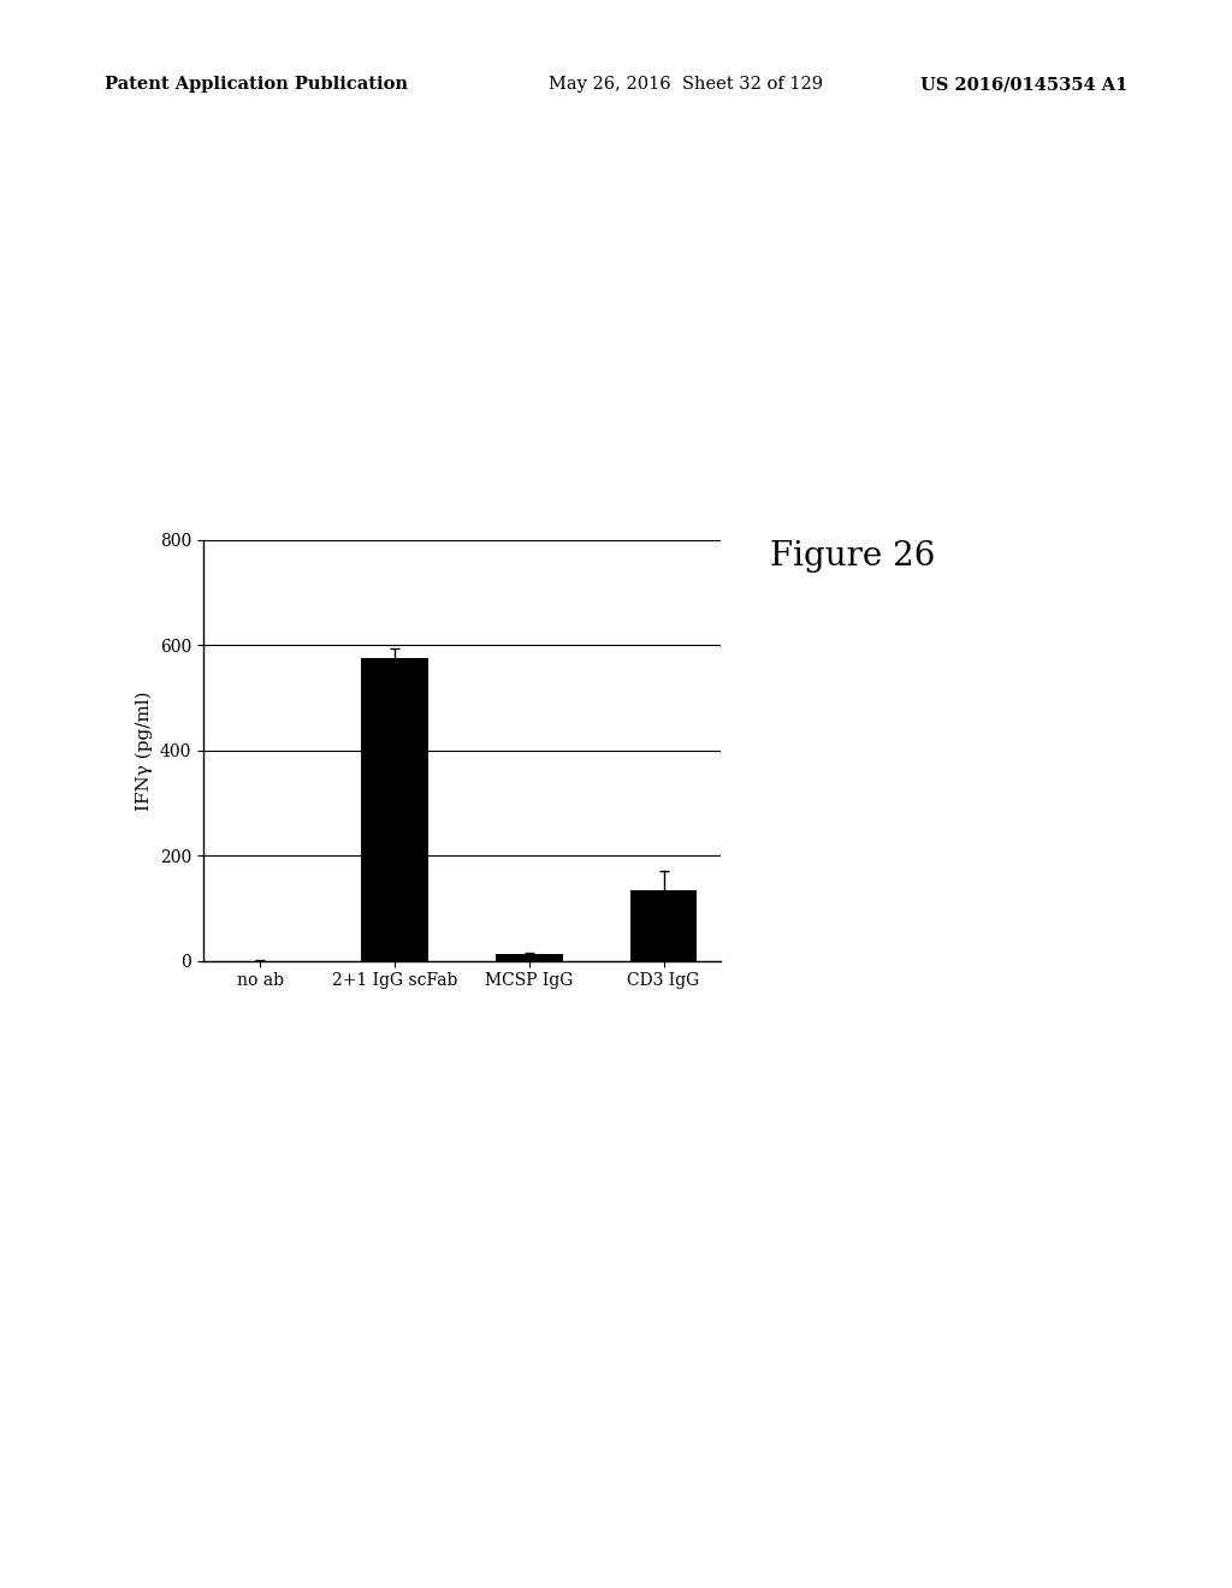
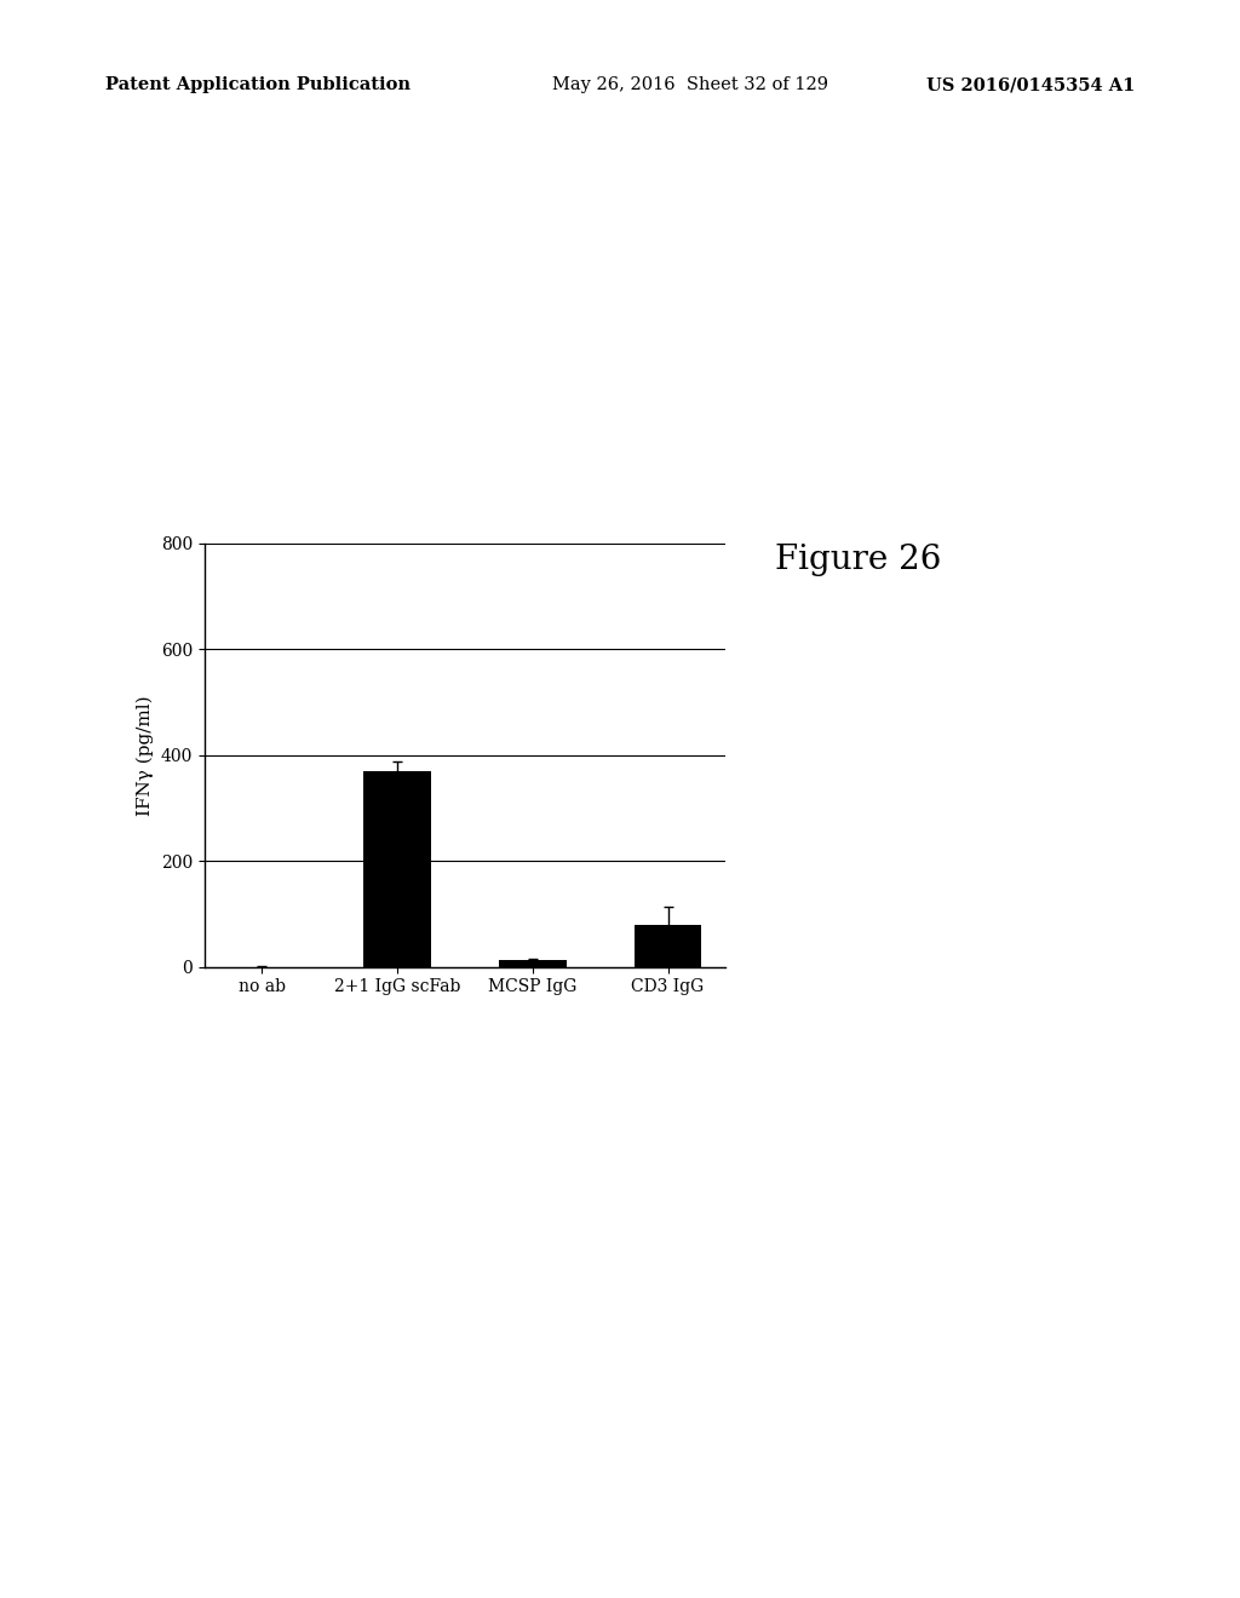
2+1 IgG scFab: 575 -> 370
CD3 IgG: 135 -> 78
